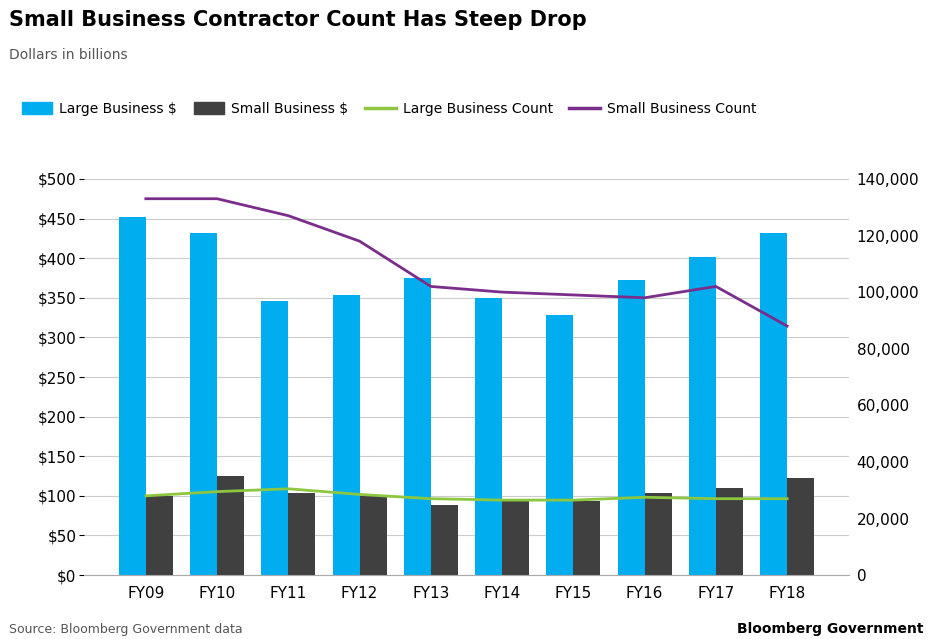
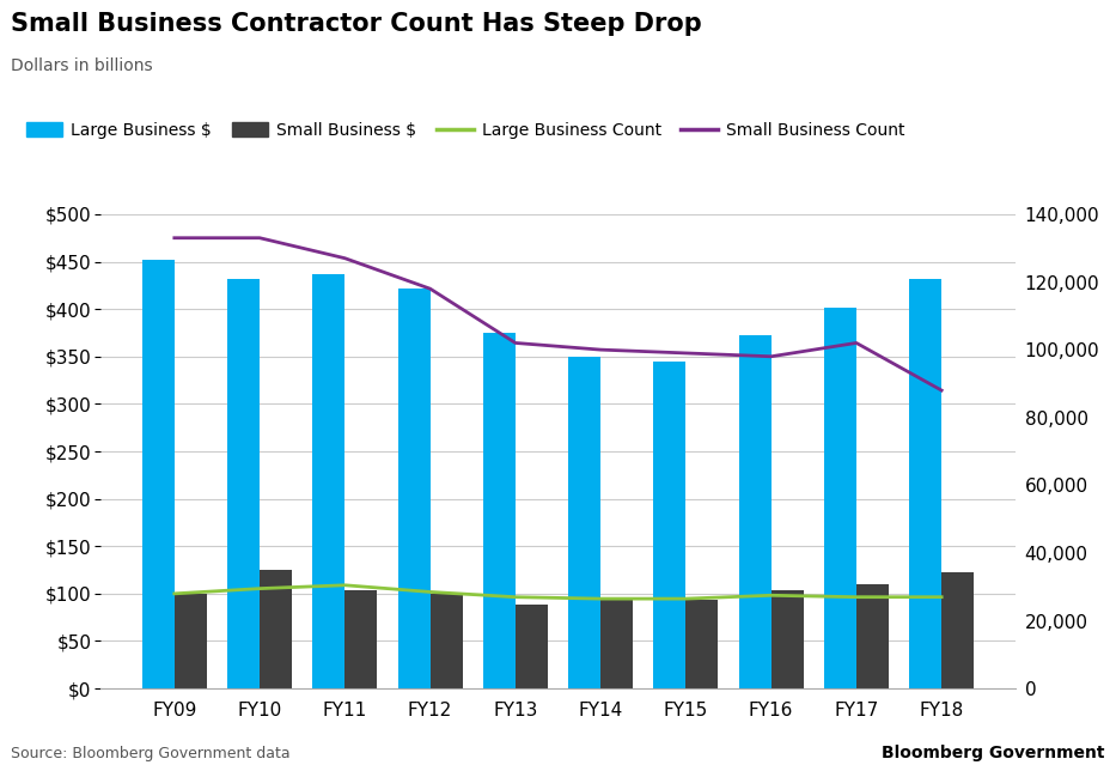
Large Business $/FY11: $346 -> $437
Large Business $/FY12: $354 -> $422
Large Business $/FY15: $328 -> $345
